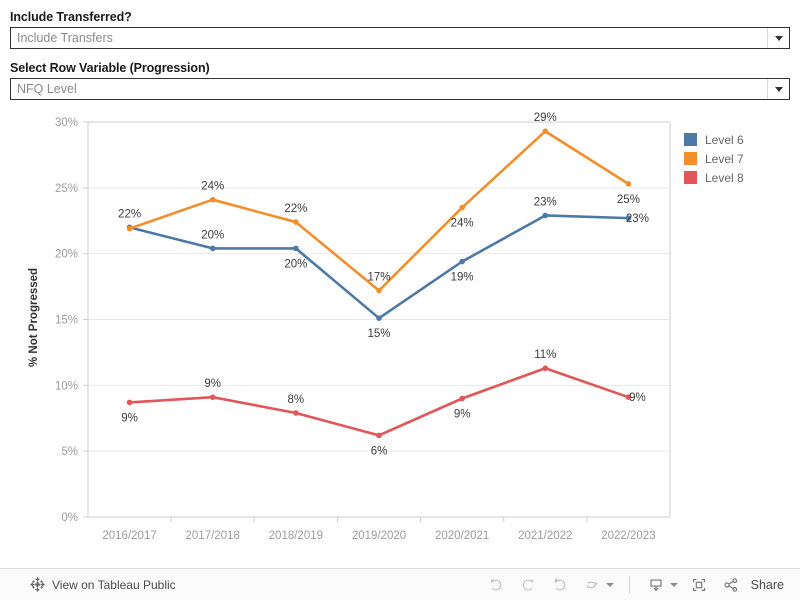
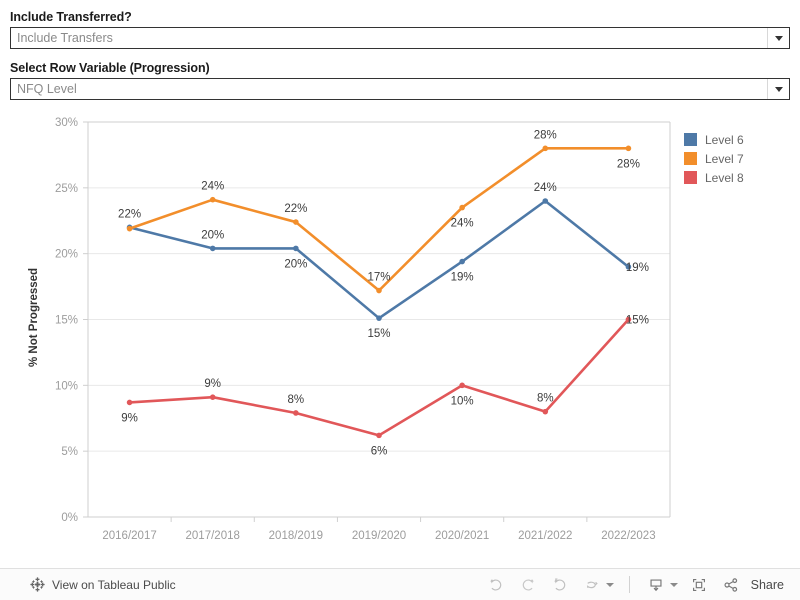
Level 8/2020/2021: 9% -> 10%
Level 6/2021/2022: 23% -> 24%
Level 7/2021/2022: 29% -> 28%
Level 8/2021/2022: 11% -> 8%
Level 6/2022/2023: 23% -> 19%
Level 7/2022/2023: 25% -> 28%
Level 8/2022/2023: 9% -> 15%
